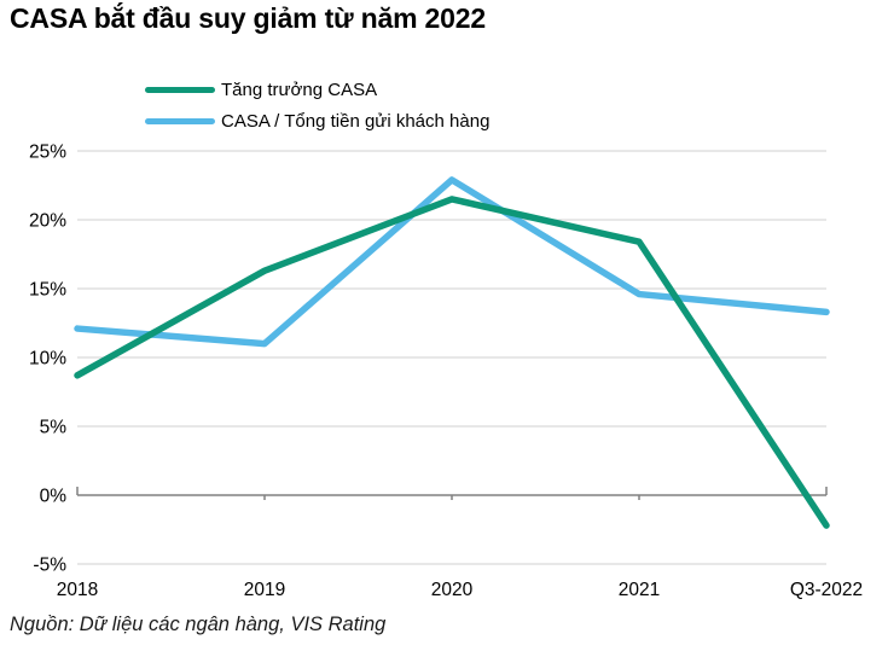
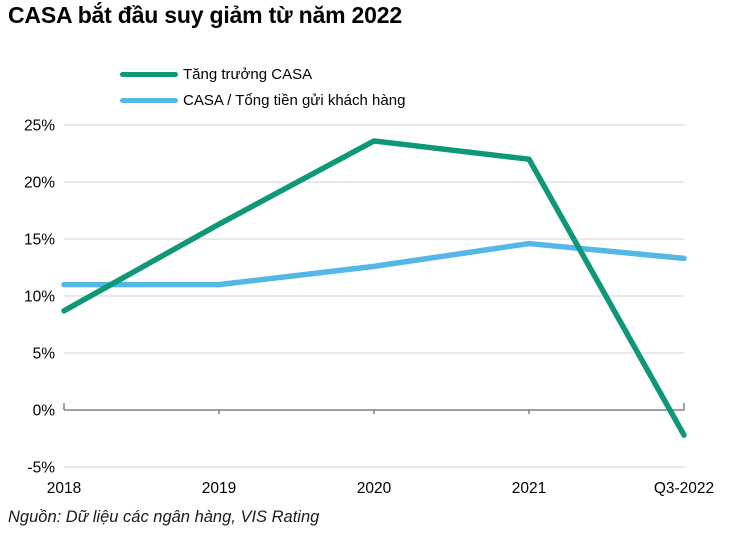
CASA / Tổng tiền gửi khách hàng/2018: 12.1% -> 11.0%
Tăng trưởng CASA/2020: 21.5% -> 23.6%
CASA / Tổng tiền gửi khách hàng/2020: 22.9% -> 12.6%
Tăng trưởng CASA/2021: 18.4% -> 22.0%
